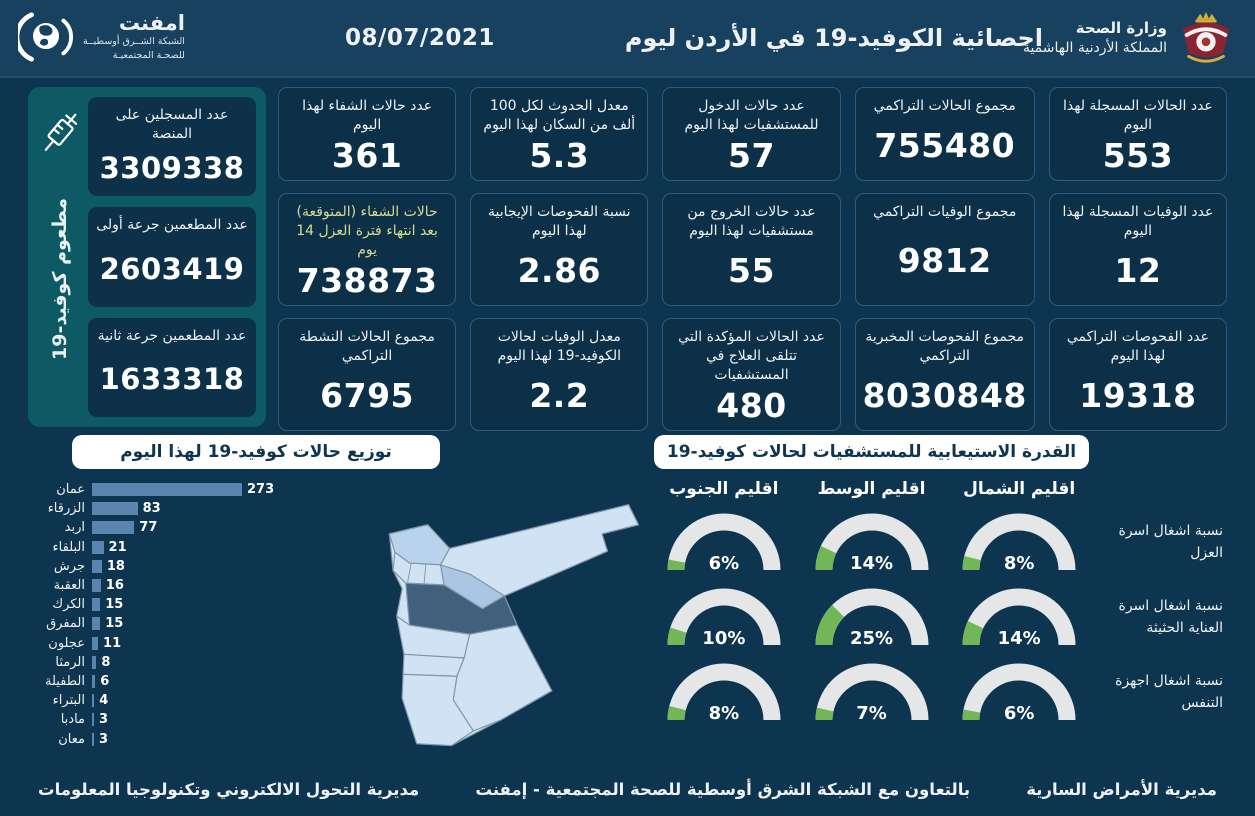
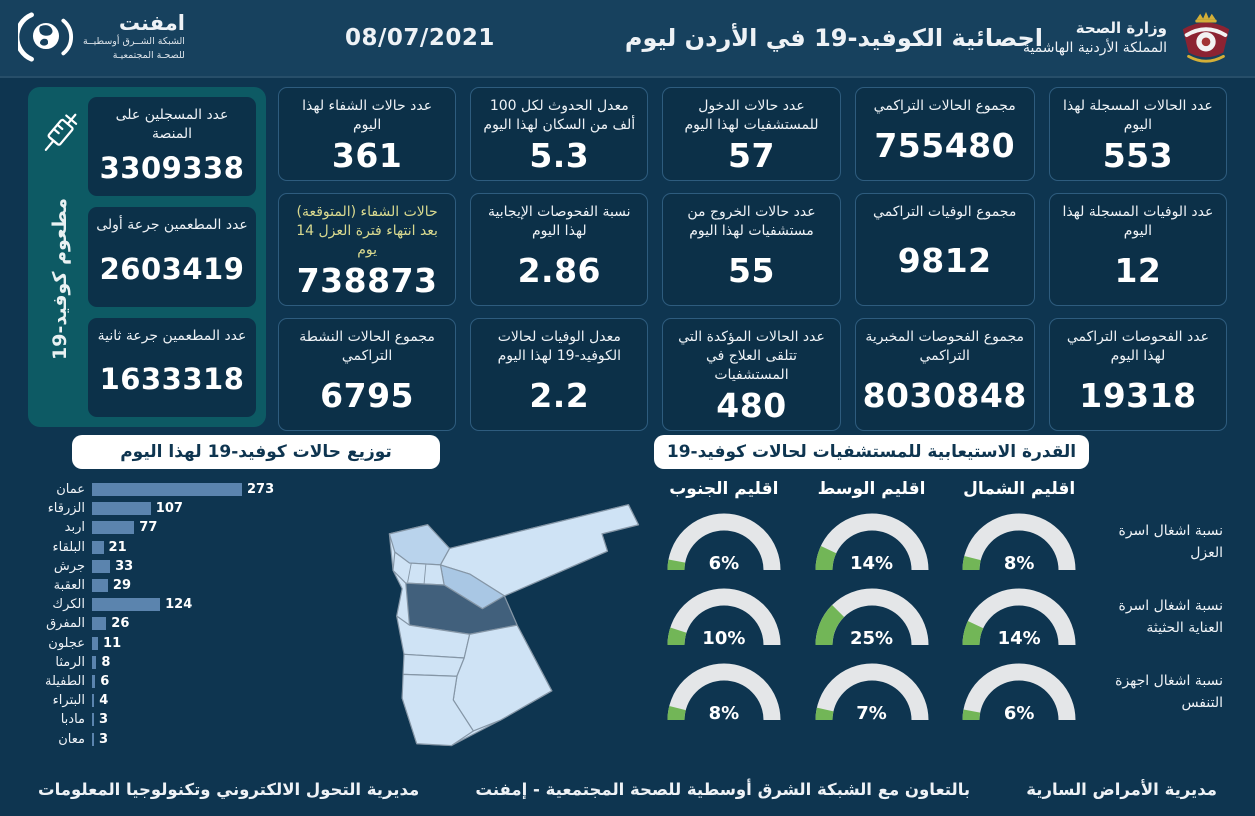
توزيع حالات كوفيد-19 لهذا اليوم/الزرقاء: 83 -> 107
توزيع حالات كوفيد-19 لهذا اليوم/جرش: 18 -> 33
توزيع حالات كوفيد-19 لهذا اليوم/العقبة: 16 -> 29
توزيع حالات كوفيد-19 لهذا اليوم/الكرك: 15 -> 124
توزيع حالات كوفيد-19 لهذا اليوم/المفرق: 15 -> 26
